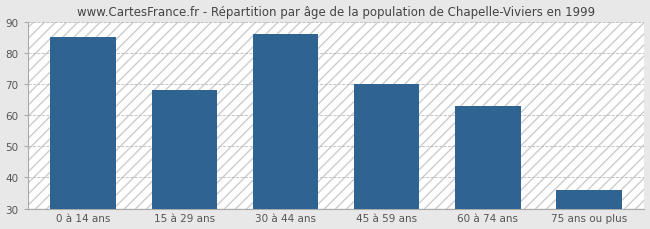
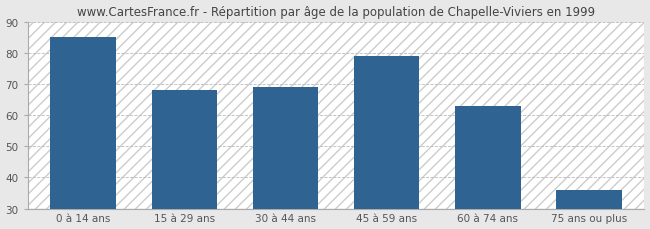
30 à 44 ans: 86 -> 69
45 à 59 ans: 70 -> 79
